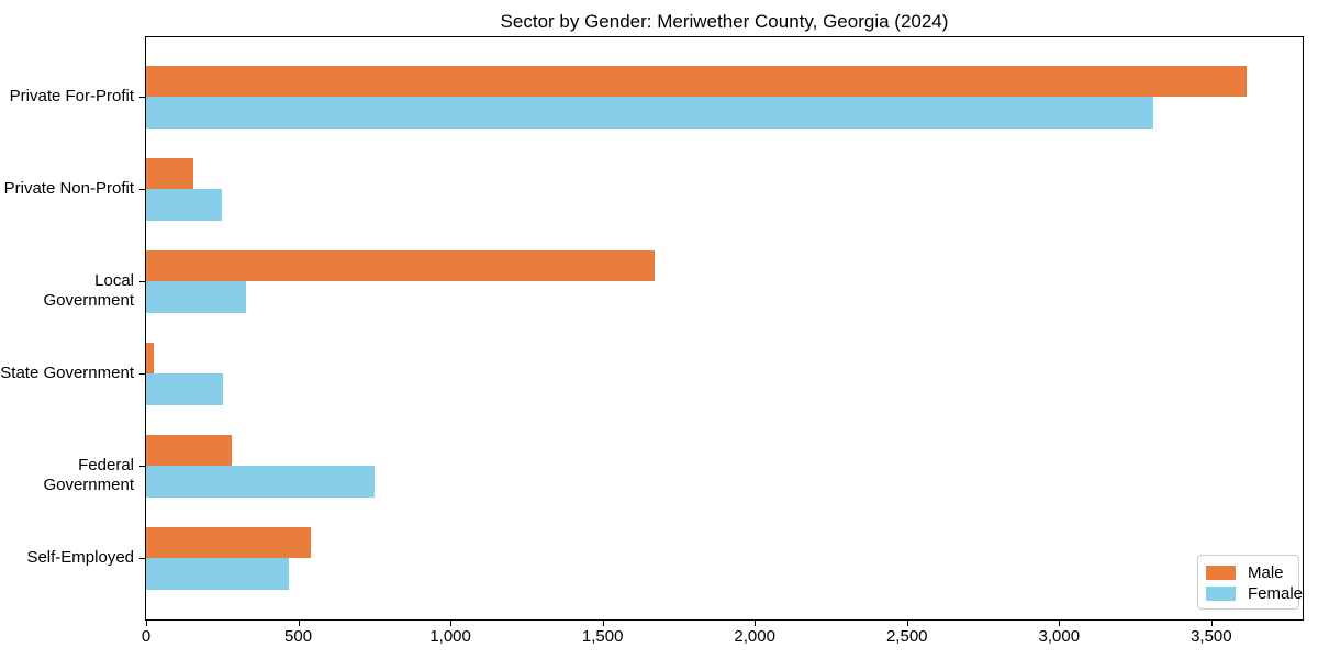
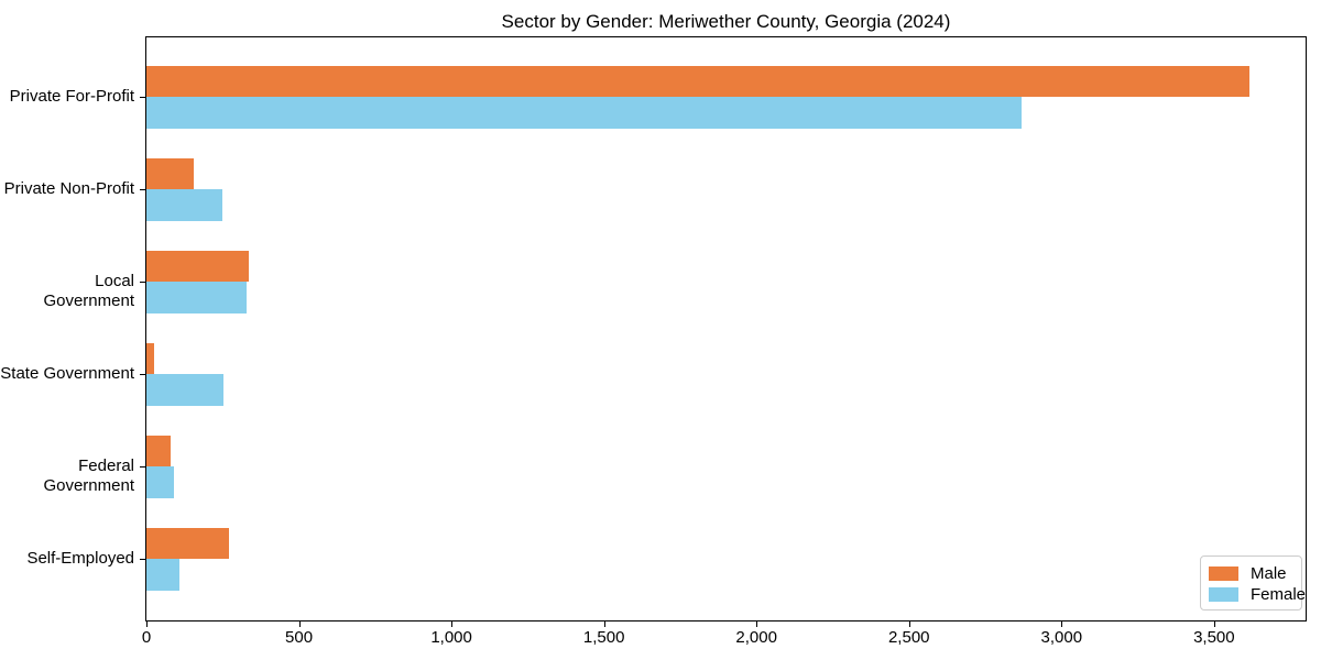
Female/Private For-Profit: 3310 -> 2870
Male/Local Government: 1670 -> 340
Male/Federal Government: 280 -> 80
Female/Federal Government: 750 -> 90
Male/Self-Employed: 540 -> 270
Female/Self-Employed: 470 -> 110
